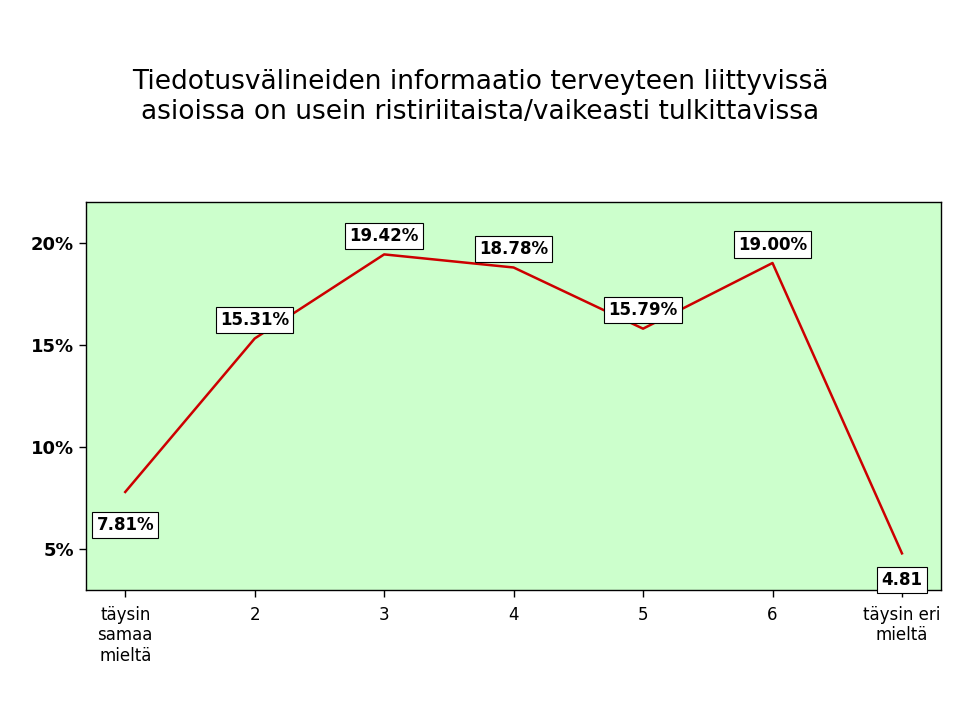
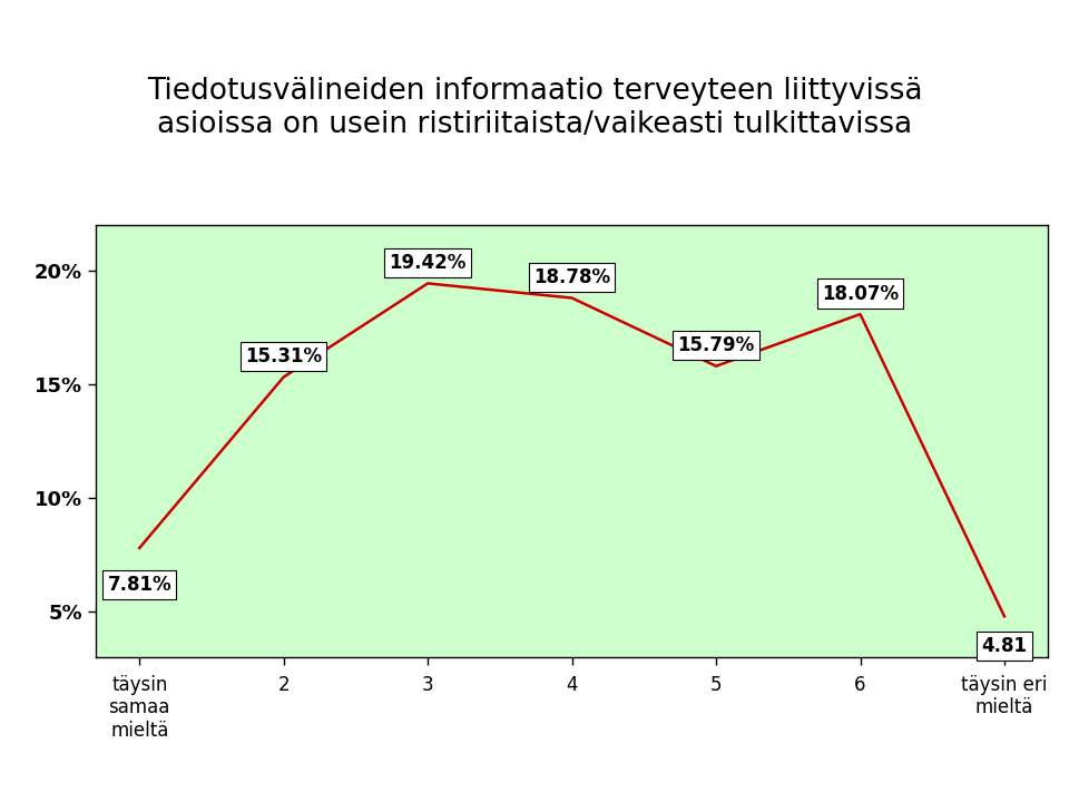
6: 19.00% -> 18.07%
